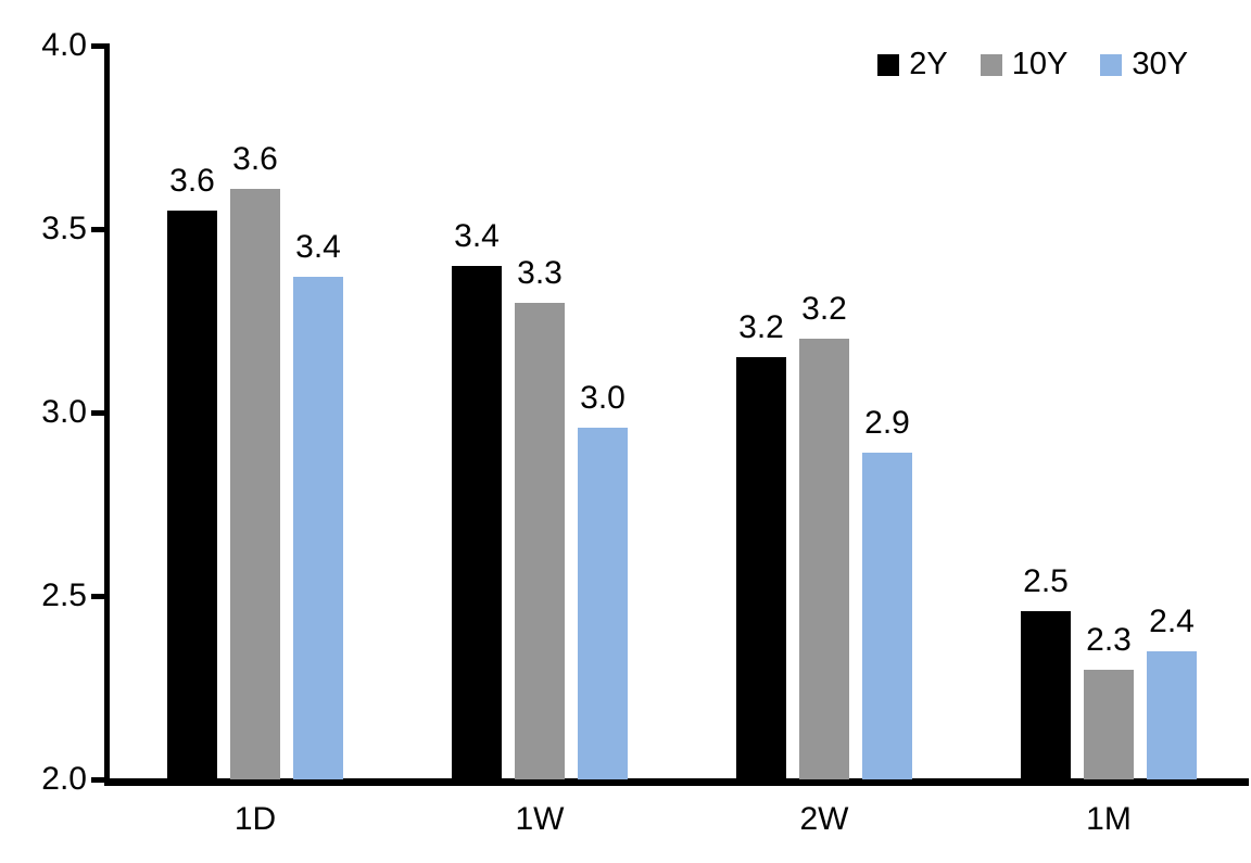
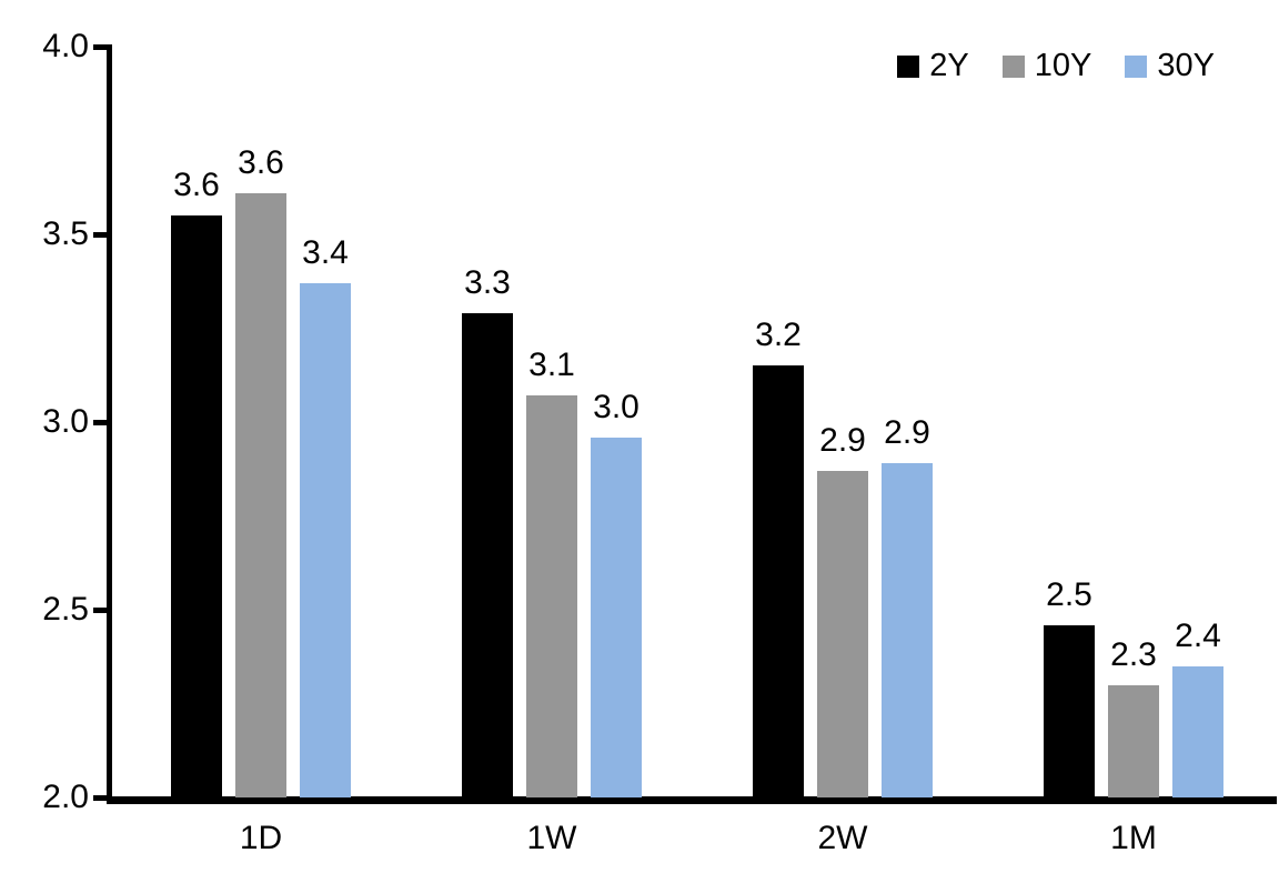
2Y/1W: 3.4 -> 3.3
10Y/1W: 3.3 -> 3.1
10Y/2W: 3.2 -> 2.9
